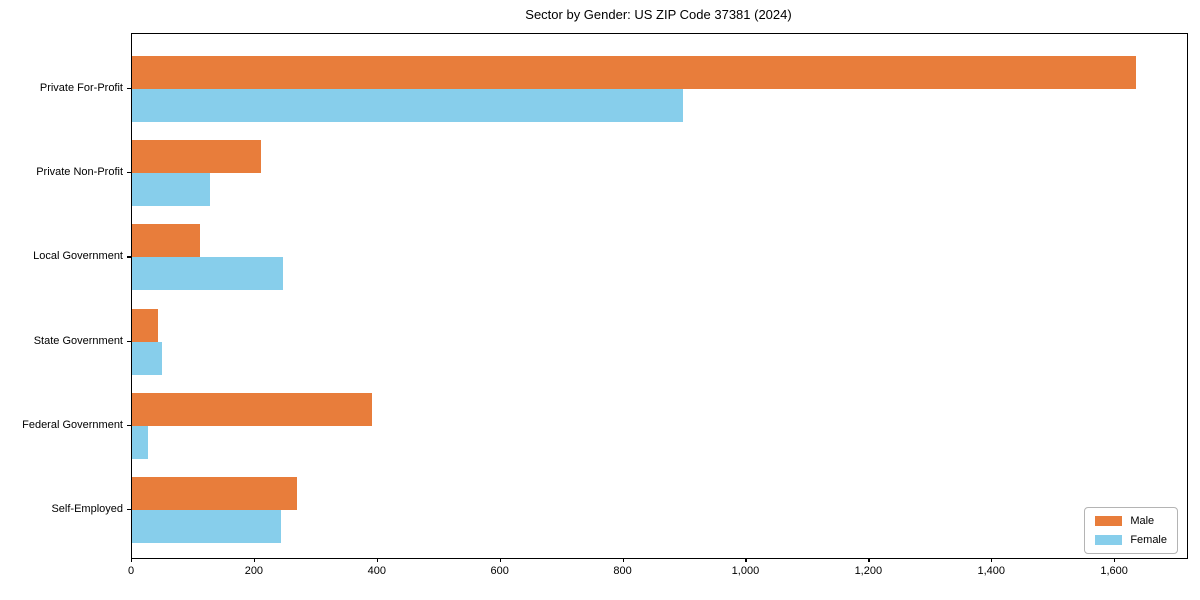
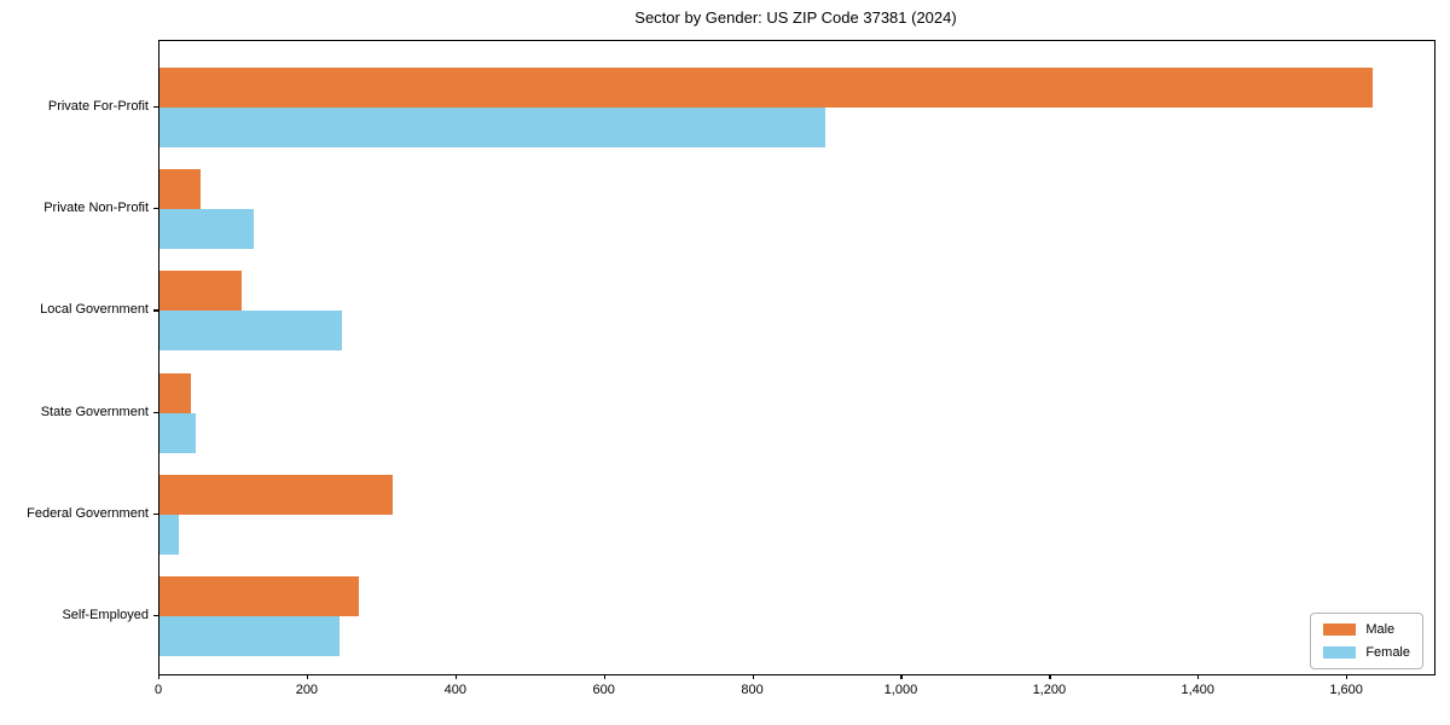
Male/Private Non-Profit: 210 -> 60
Male/Federal Government: 390 -> 310
